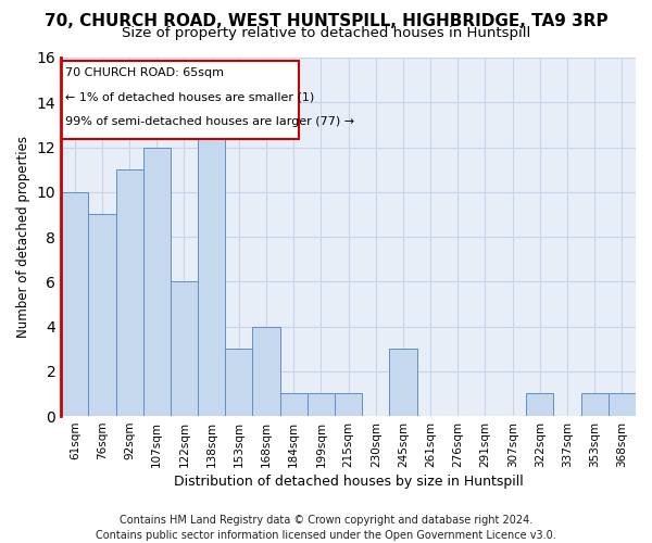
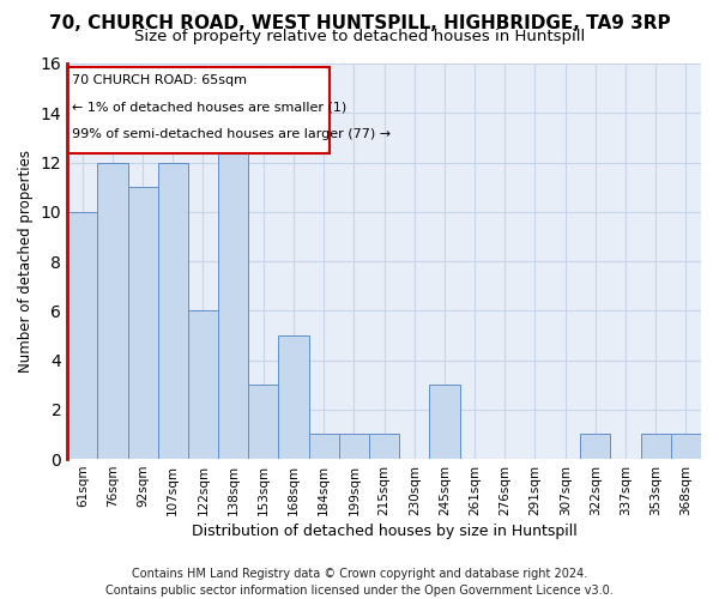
76sqm: 9 -> 12
168sqm: 4 -> 5
